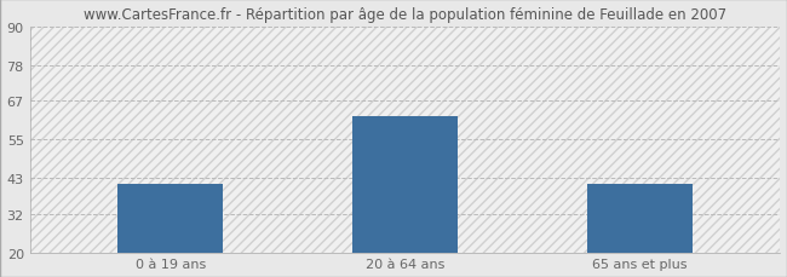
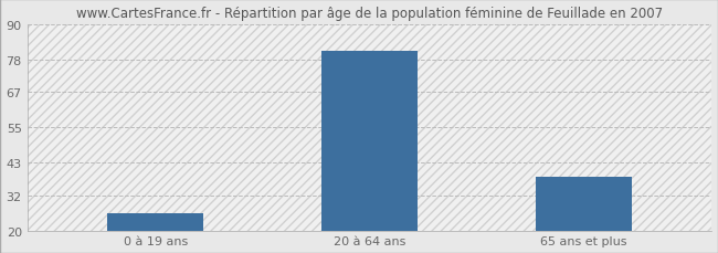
0 à 19 ans: 41 -> 26
20 à 64 ans: 62 -> 81
65 ans et plus: 41 -> 38
